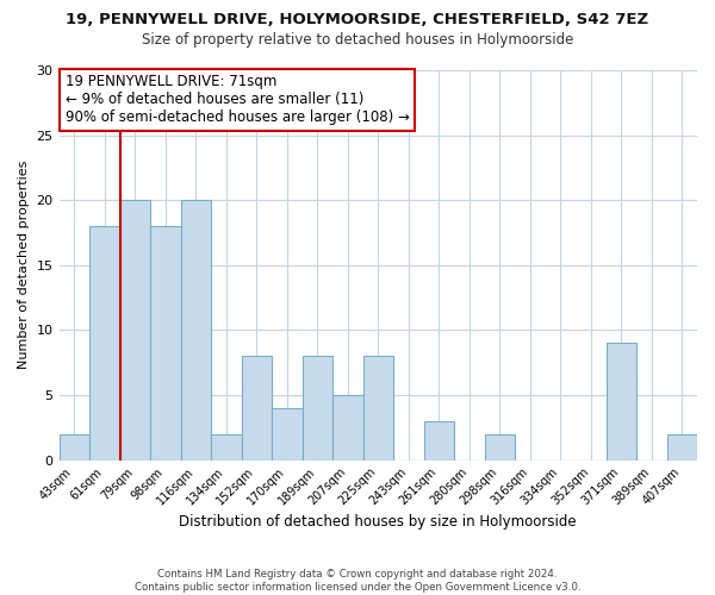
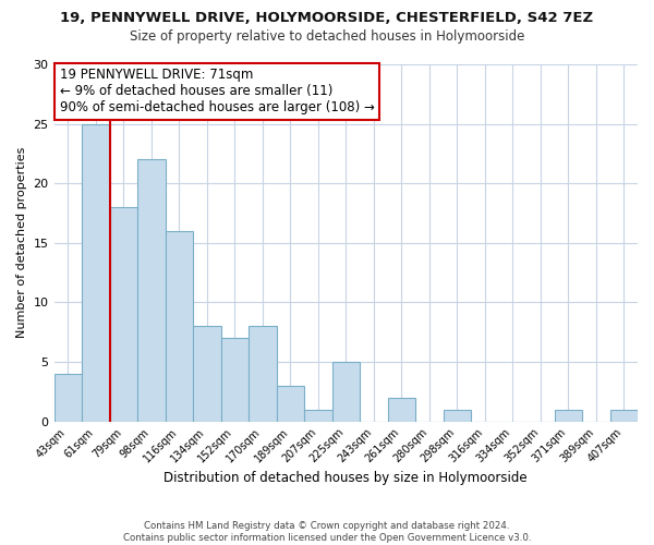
43sqm: 2 -> 4
61sqm: 18 -> 25
79sqm: 20 -> 18
98sqm: 18 -> 22
116sqm: 20 -> 16
134sqm: 2 -> 8
152sqm: 8 -> 7
170sqm: 4 -> 8
189sqm: 8 -> 3
207sqm: 5 -> 1
225sqm: 8 -> 5
261sqm: 3 -> 2
298sqm: 2 -> 1
371sqm: 9 -> 1
407sqm: 2 -> 1
